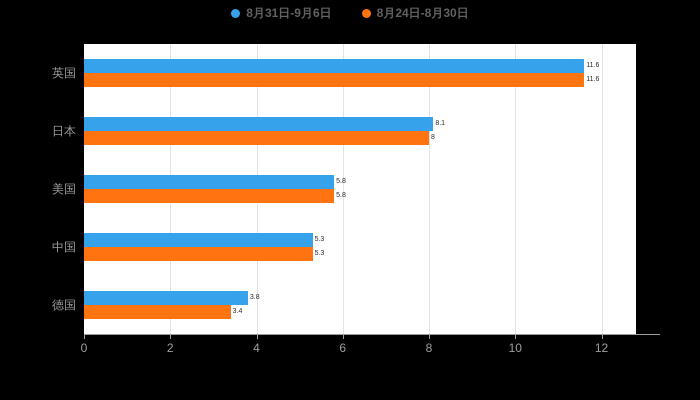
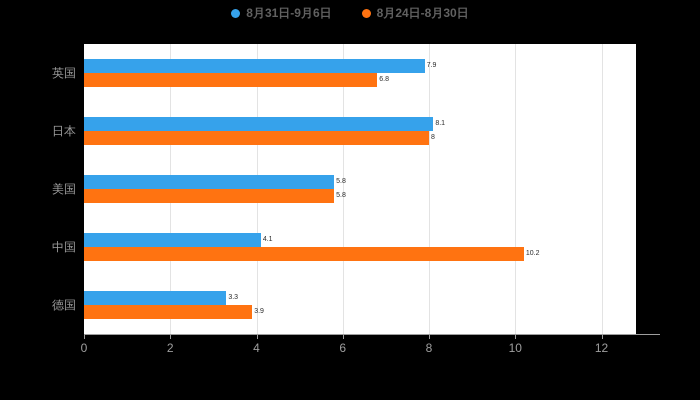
8月31日-9月6日/英国: 11.6 -> 7.9
8月24日-8月30日/英国: 11.6 -> 6.8
8月31日-9月6日/中国: 5.3 -> 4.1
8月24日-8月30日/中国: 5.3 -> 10.2
8月31日-9月6日/德国: 3.8 -> 3.3
8月24日-8月30日/德国: 3.4 -> 3.9
